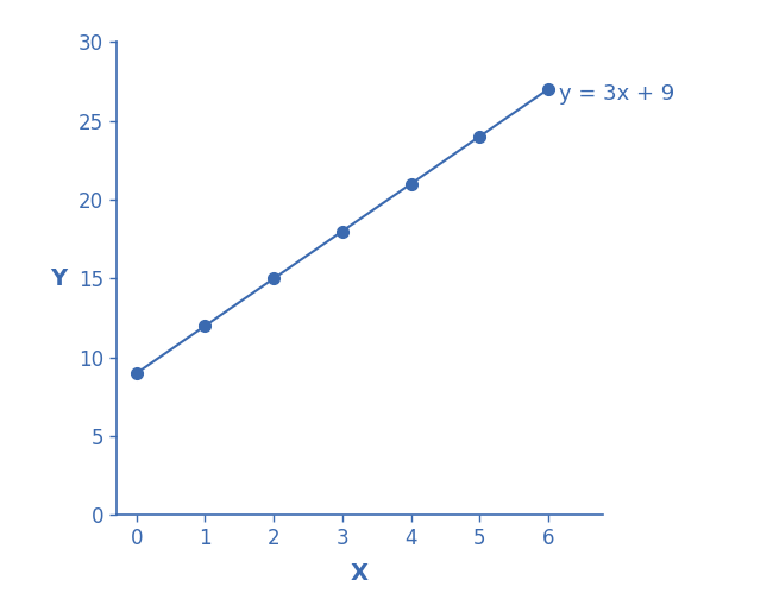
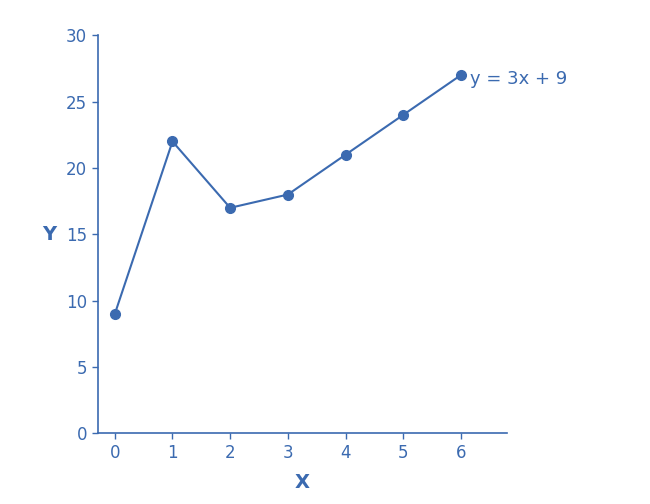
1: 12 -> 22
2: 15 -> 17
